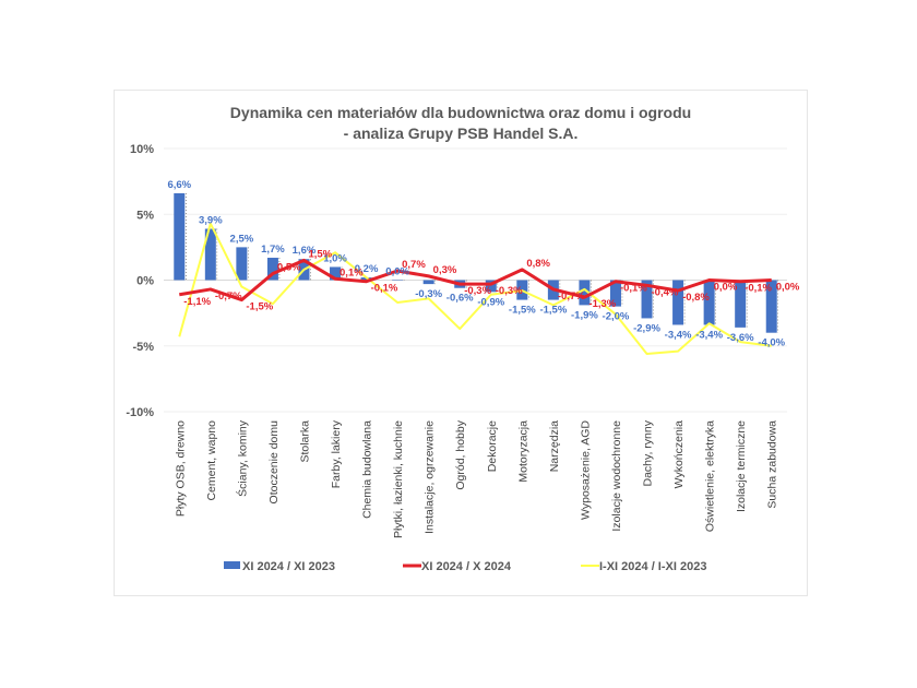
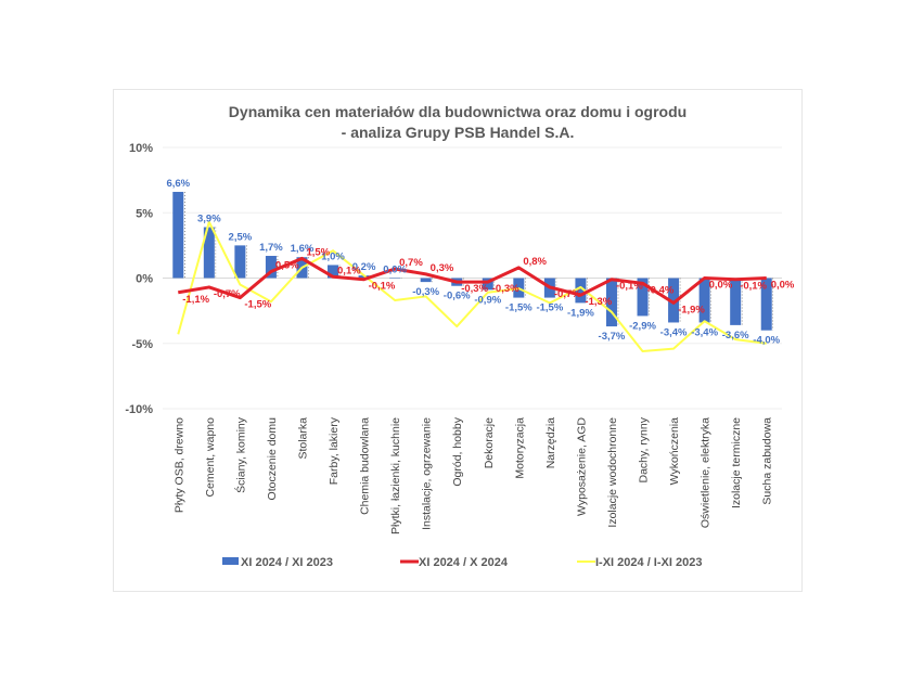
XI 2024 / XI 2023/Izolacje wodochronne: -2,0% -> -3,7%
XI 2024 / X 2024/Wykończenia: -0,8% -> -1,9%
